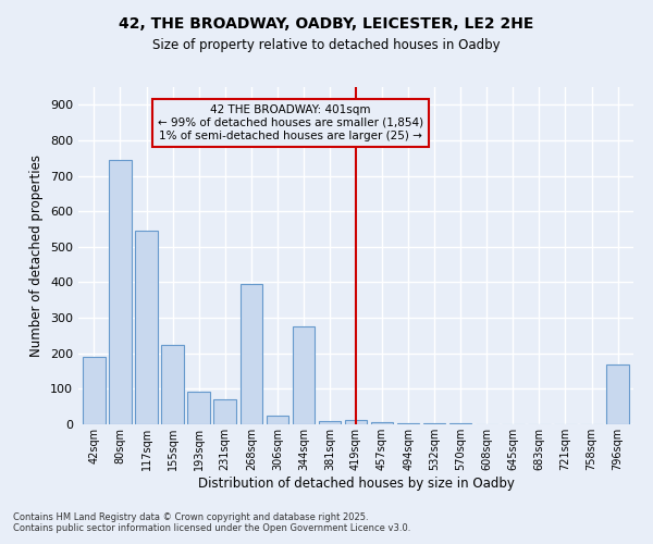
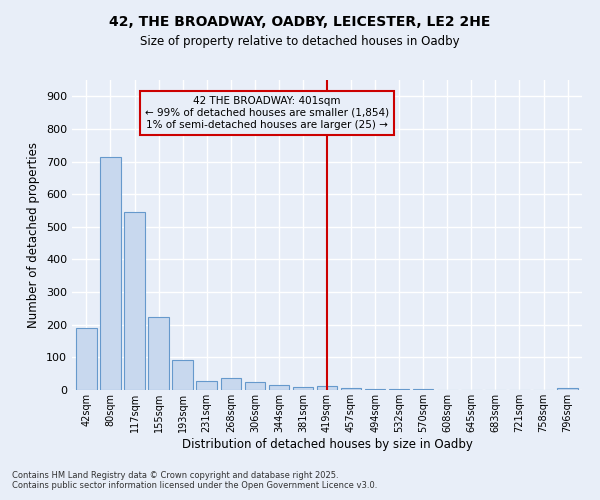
80sqm: 745 -> 714
231sqm: 70 -> 27
268sqm: 395 -> 38
344sqm: 275 -> 15
796sqm: 170 -> 5
